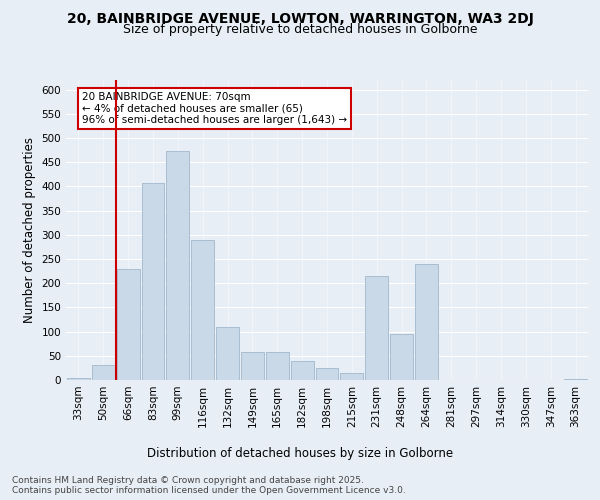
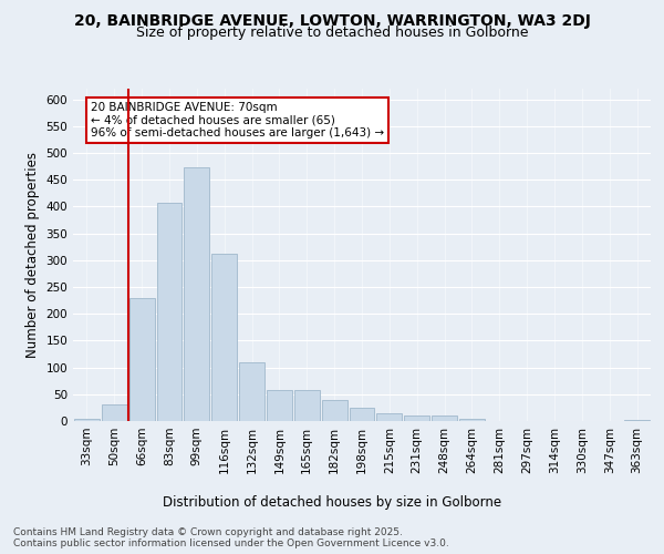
116sqm: 290 -> 312
231sqm: 215 -> 10
248sqm: 95 -> 10
264sqm: 240 -> 5
